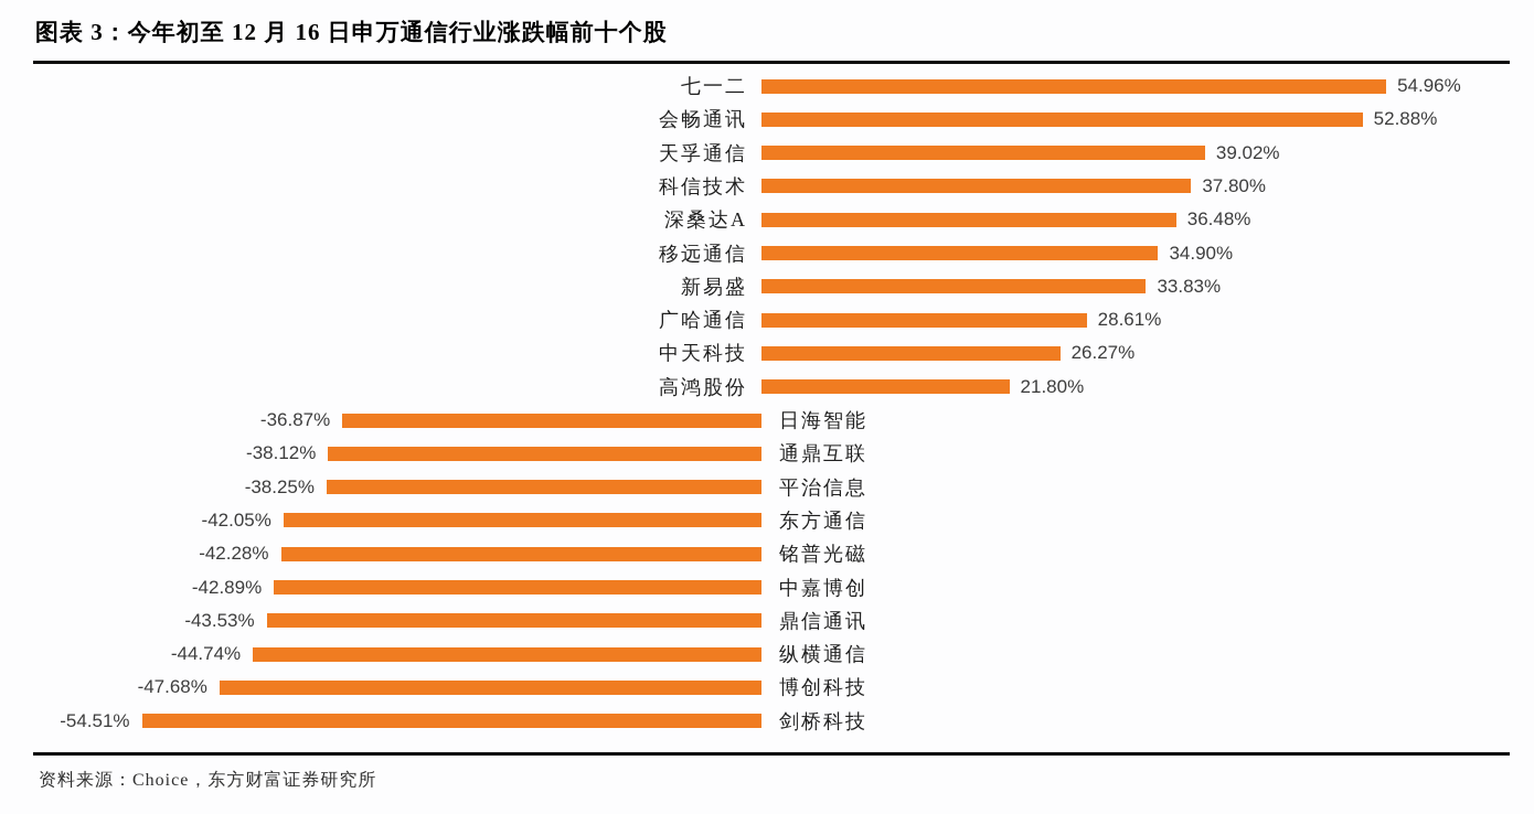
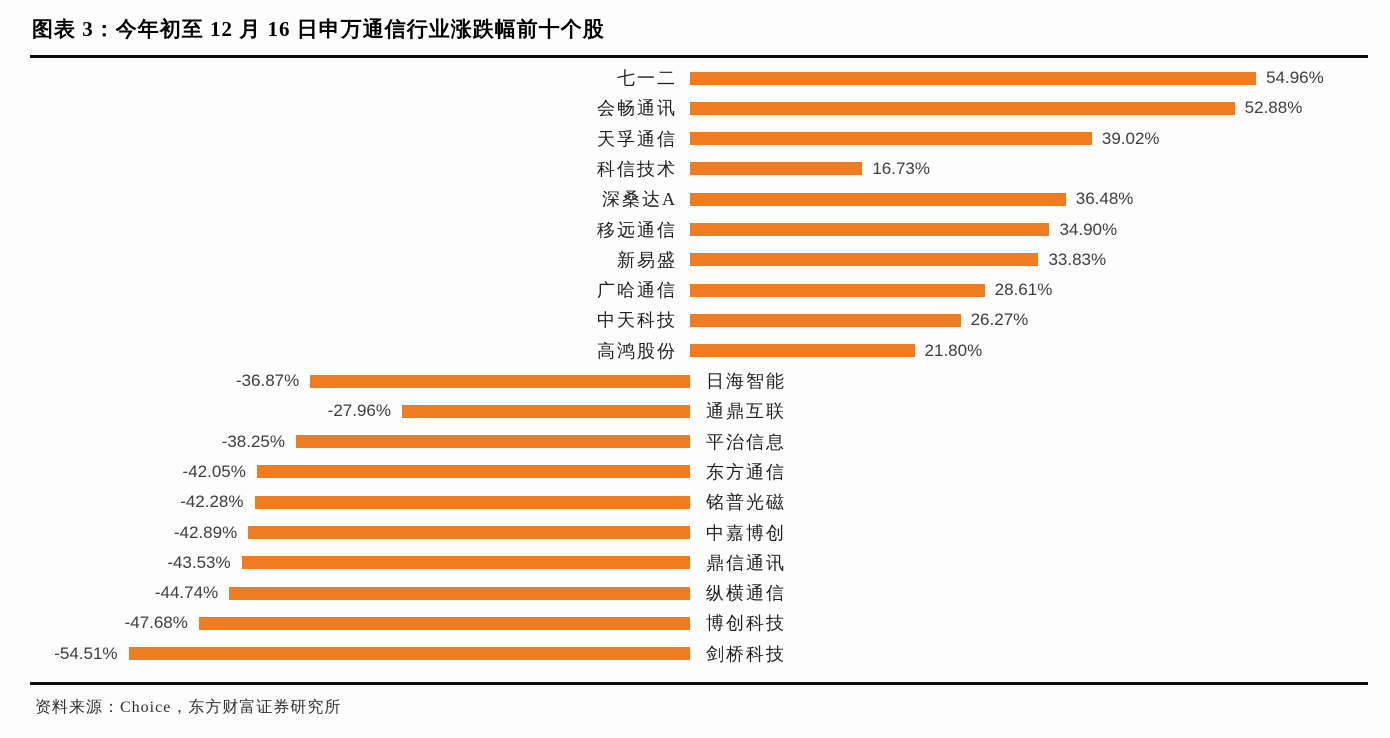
科信技术: 37.80% -> 16.73%
通鼎互联: -38.12% -> -27.96%
